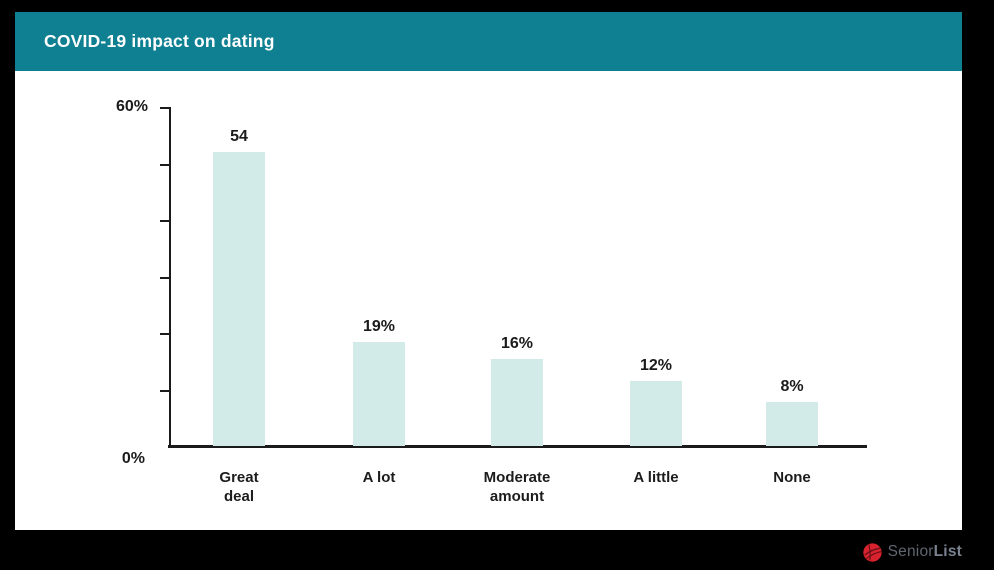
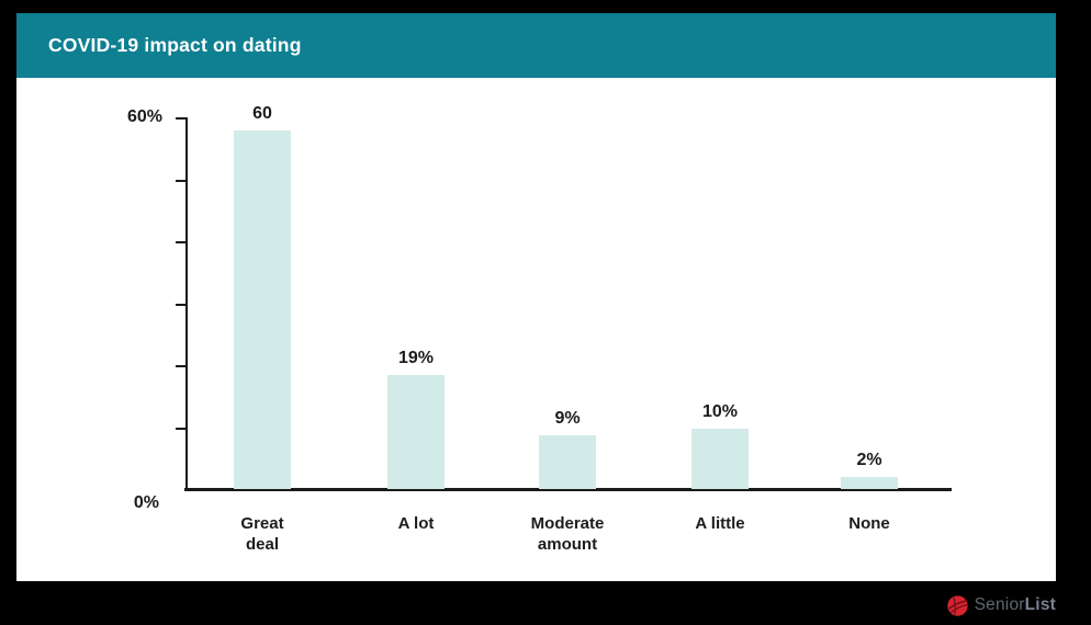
Great deal: 54 -> 60
Moderate amount: 16% -> 9%
A little: 12% -> 10%
None: 8% -> 2%
